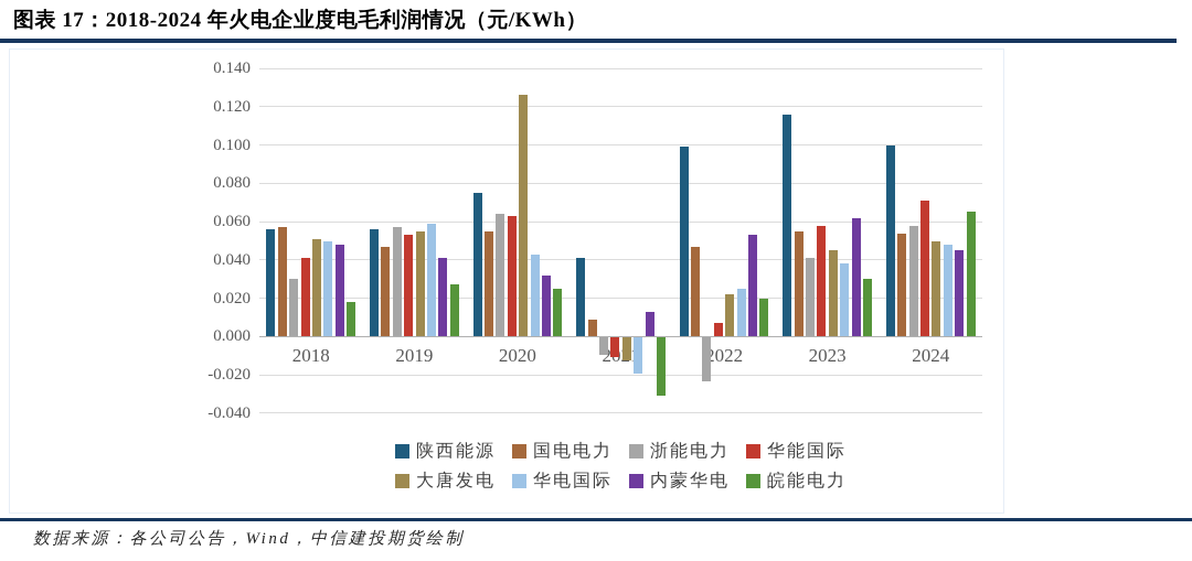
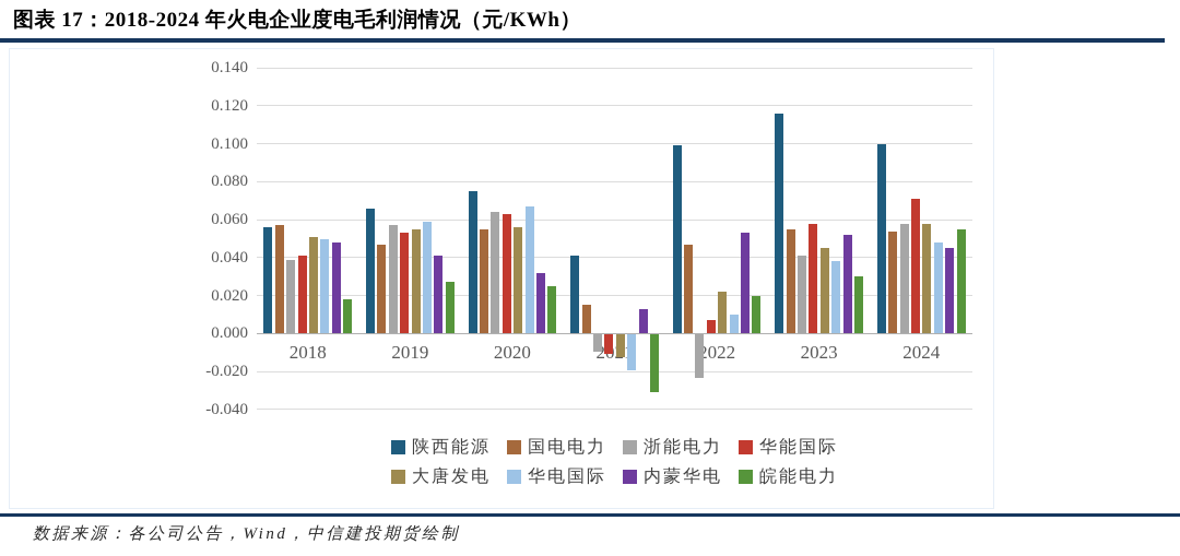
浙能电力/2018: 0.030 -> 0.039
陕西能源/2019: 0.056 -> 0.066
大唐发电/2020: 0.126 -> 0.056
华电国际/2020: 0.043 -> 0.067
国电电力/2021: 0.009 -> 0.015
华电国际/2022: 0.025 -> 0.010
内蒙华电/2023: 0.062 -> 0.052
大唐发电/2024: 0.050 -> 0.058
皖能电力/2024: 0.065 -> 0.055
